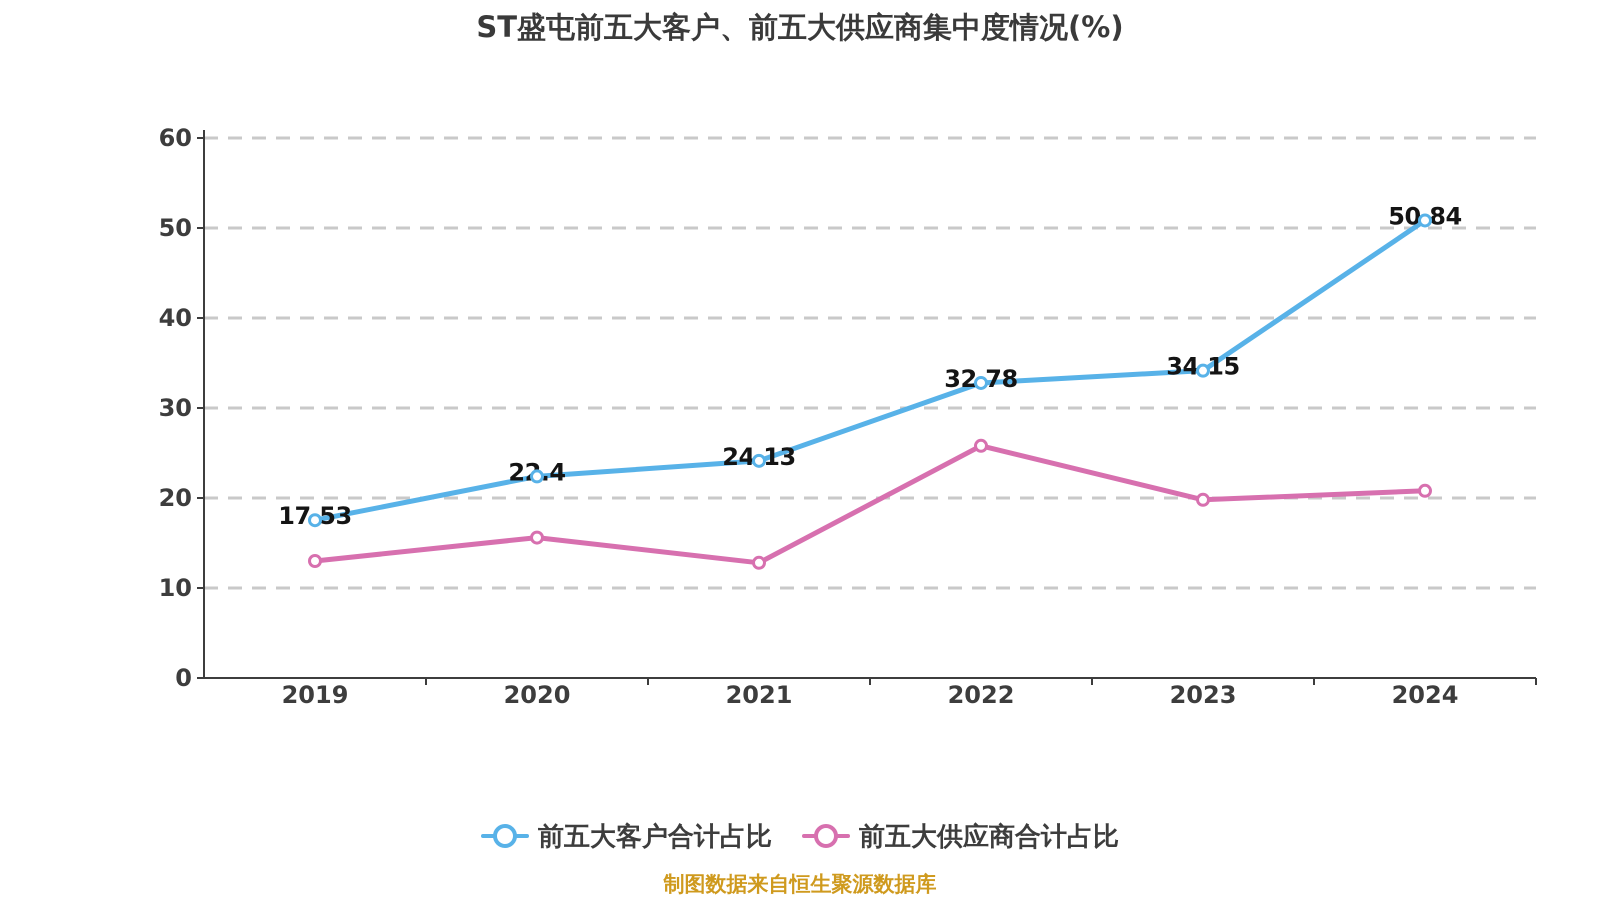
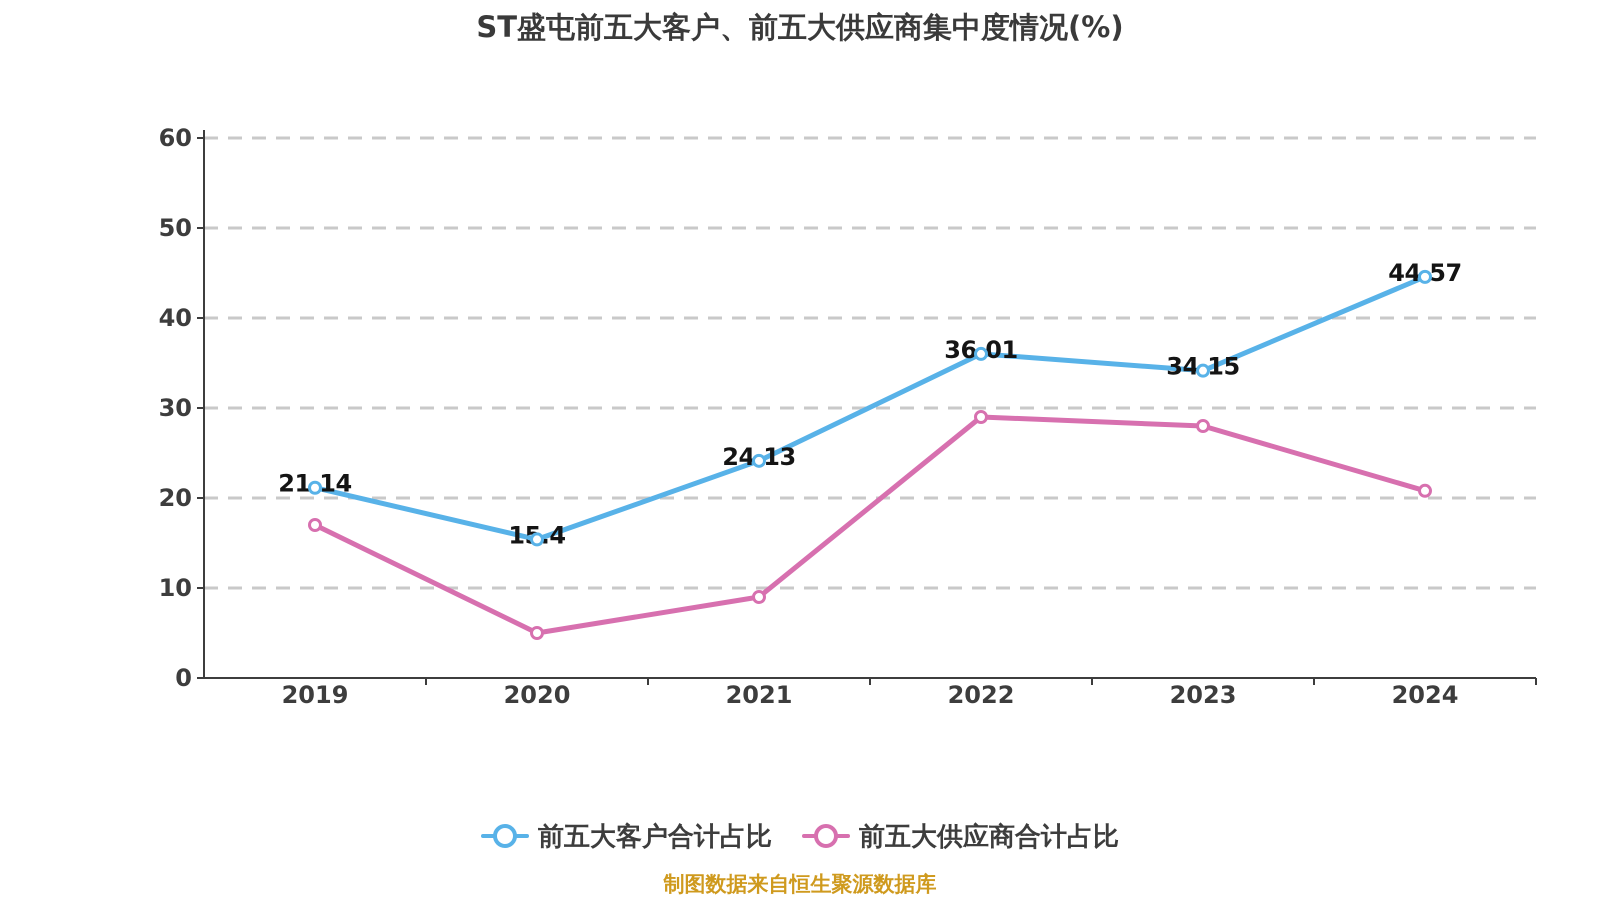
前五大客户合计占比/2019: 17.53 -> 21.14
前五大供应商合计占比/2019: 13 -> 17
前五大客户合计占比/2020: 22.4 -> 15.4
前五大供应商合计占比/2020: 16 -> 5
前五大供应商合计占比/2021: 13 -> 9
前五大客户合计占比/2022: 32.78 -> 36.01
前五大供应商合计占比/2022: 26 -> 29
前五大供应商合计占比/2023: 20 -> 28
前五大客户合计占比/2024: 50.84 -> 44.57
